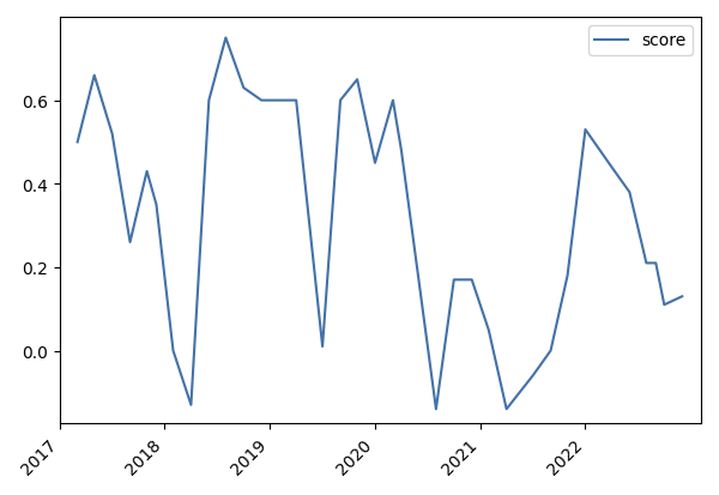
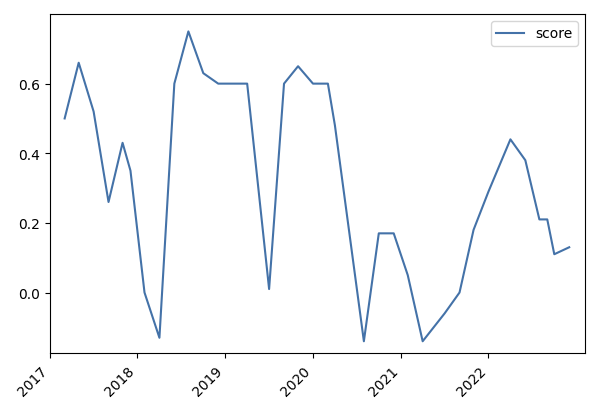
2020: 0.45 -> 0.60
2022: 0.53 -> 0.29
